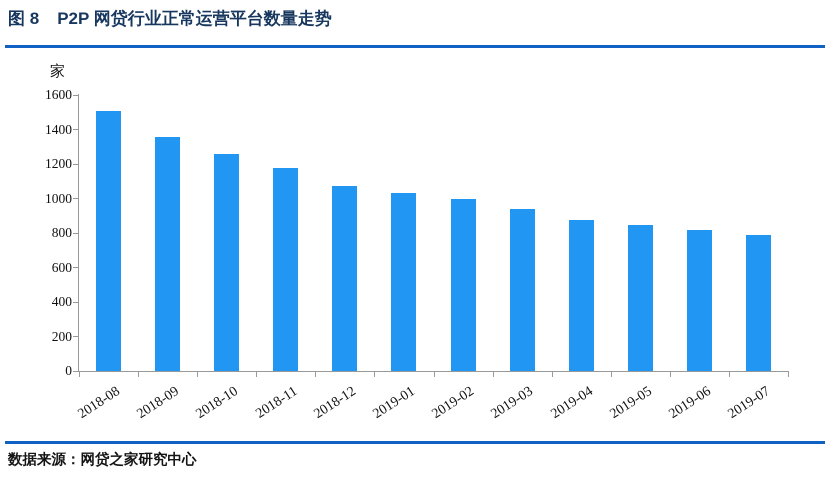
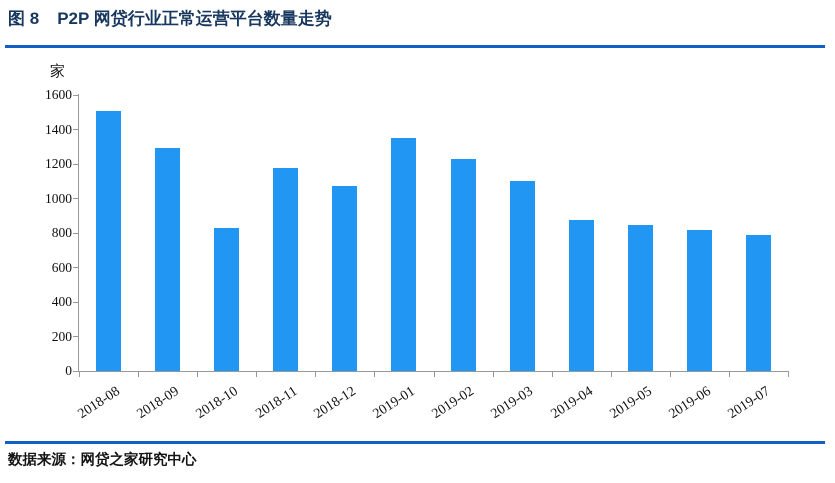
2018-09: 1360 -> 1290
2018-10: 1260 -> 830
2019-01: 1030 -> 1350
2019-02: 1000 -> 1230
2019-03: 940 -> 1100
